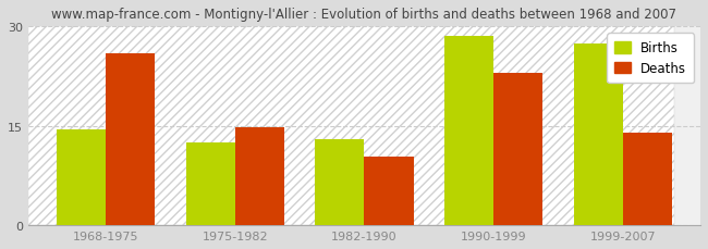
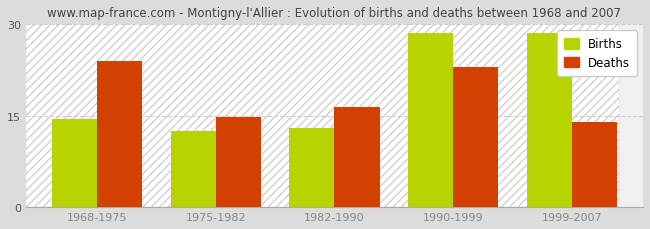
Deaths/1968-1975: 26.0 -> 24.0
Deaths/1982-1990: 10.4 -> 16.5
Births/1999-2007: 27.4 -> 28.5
